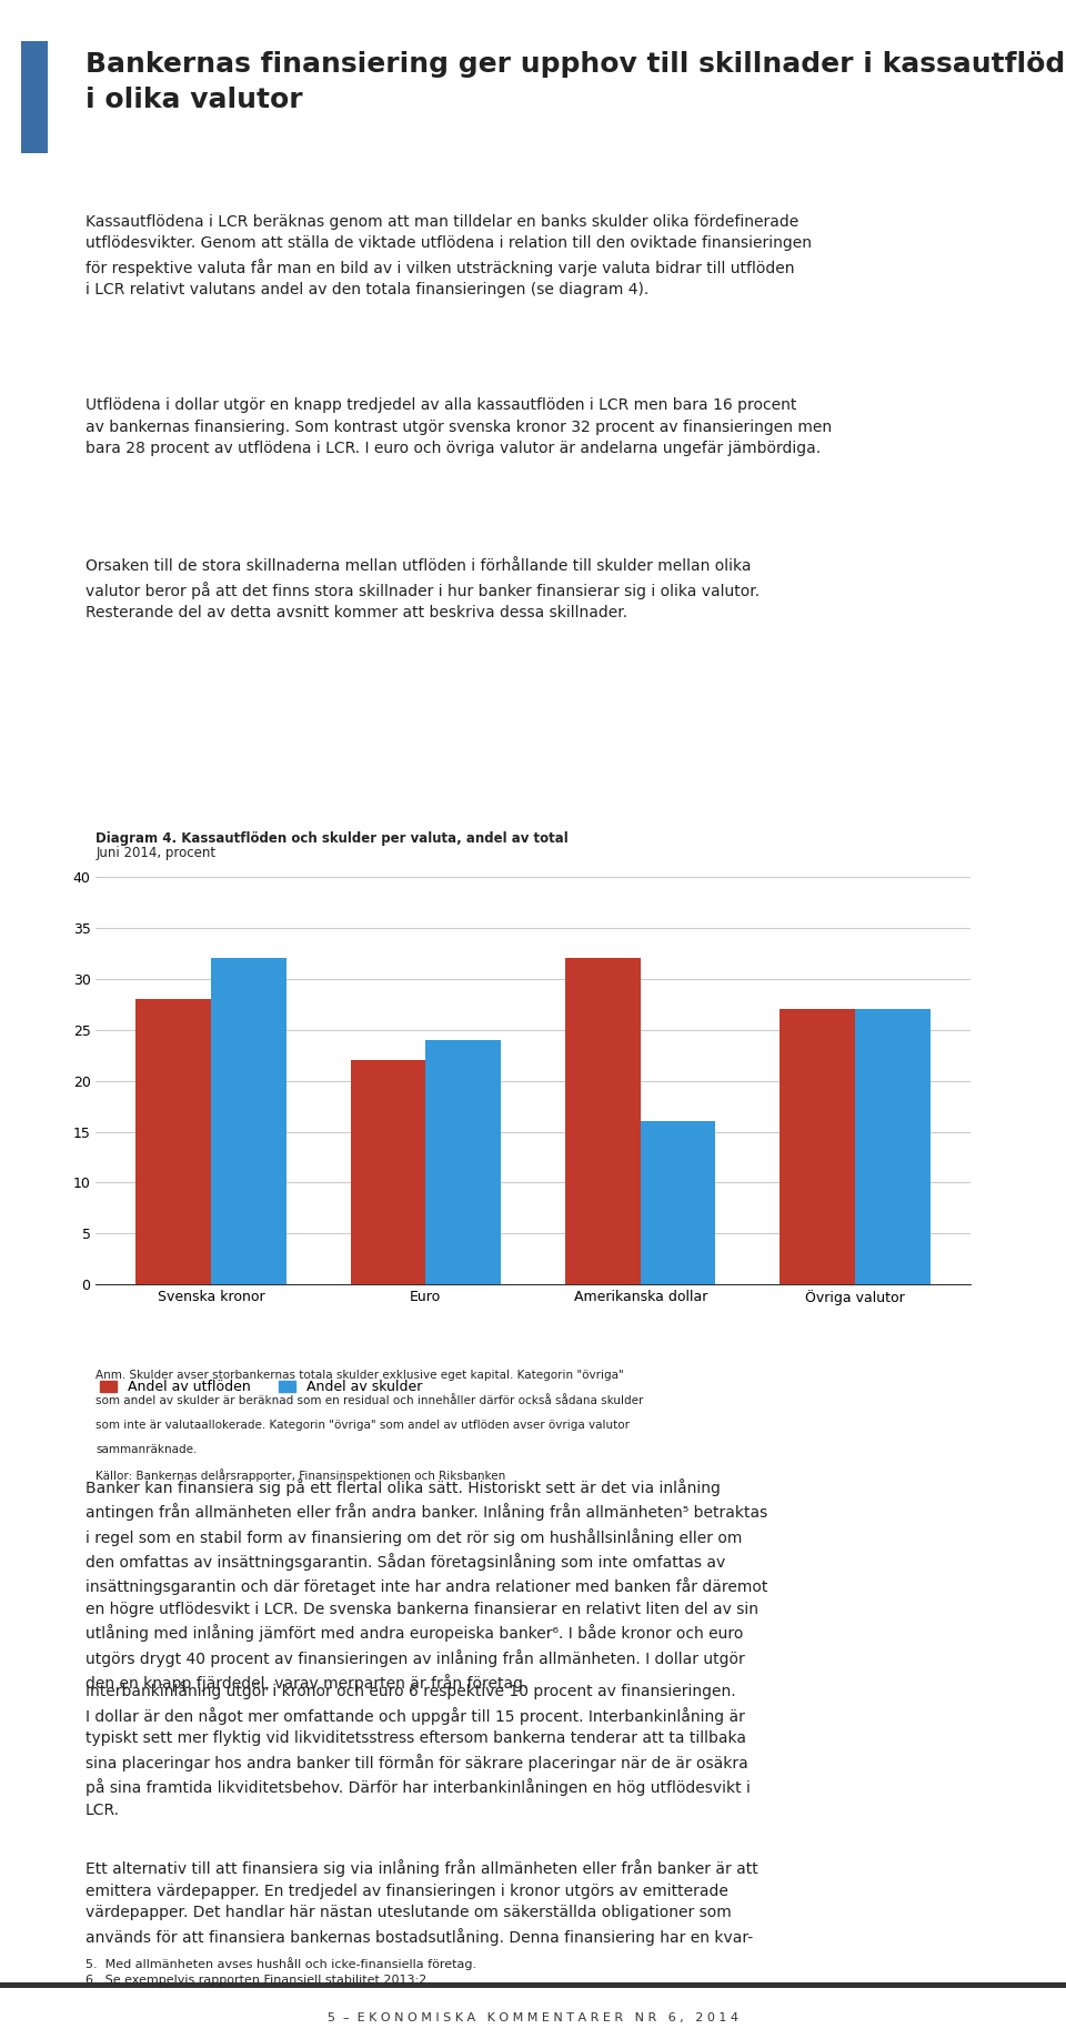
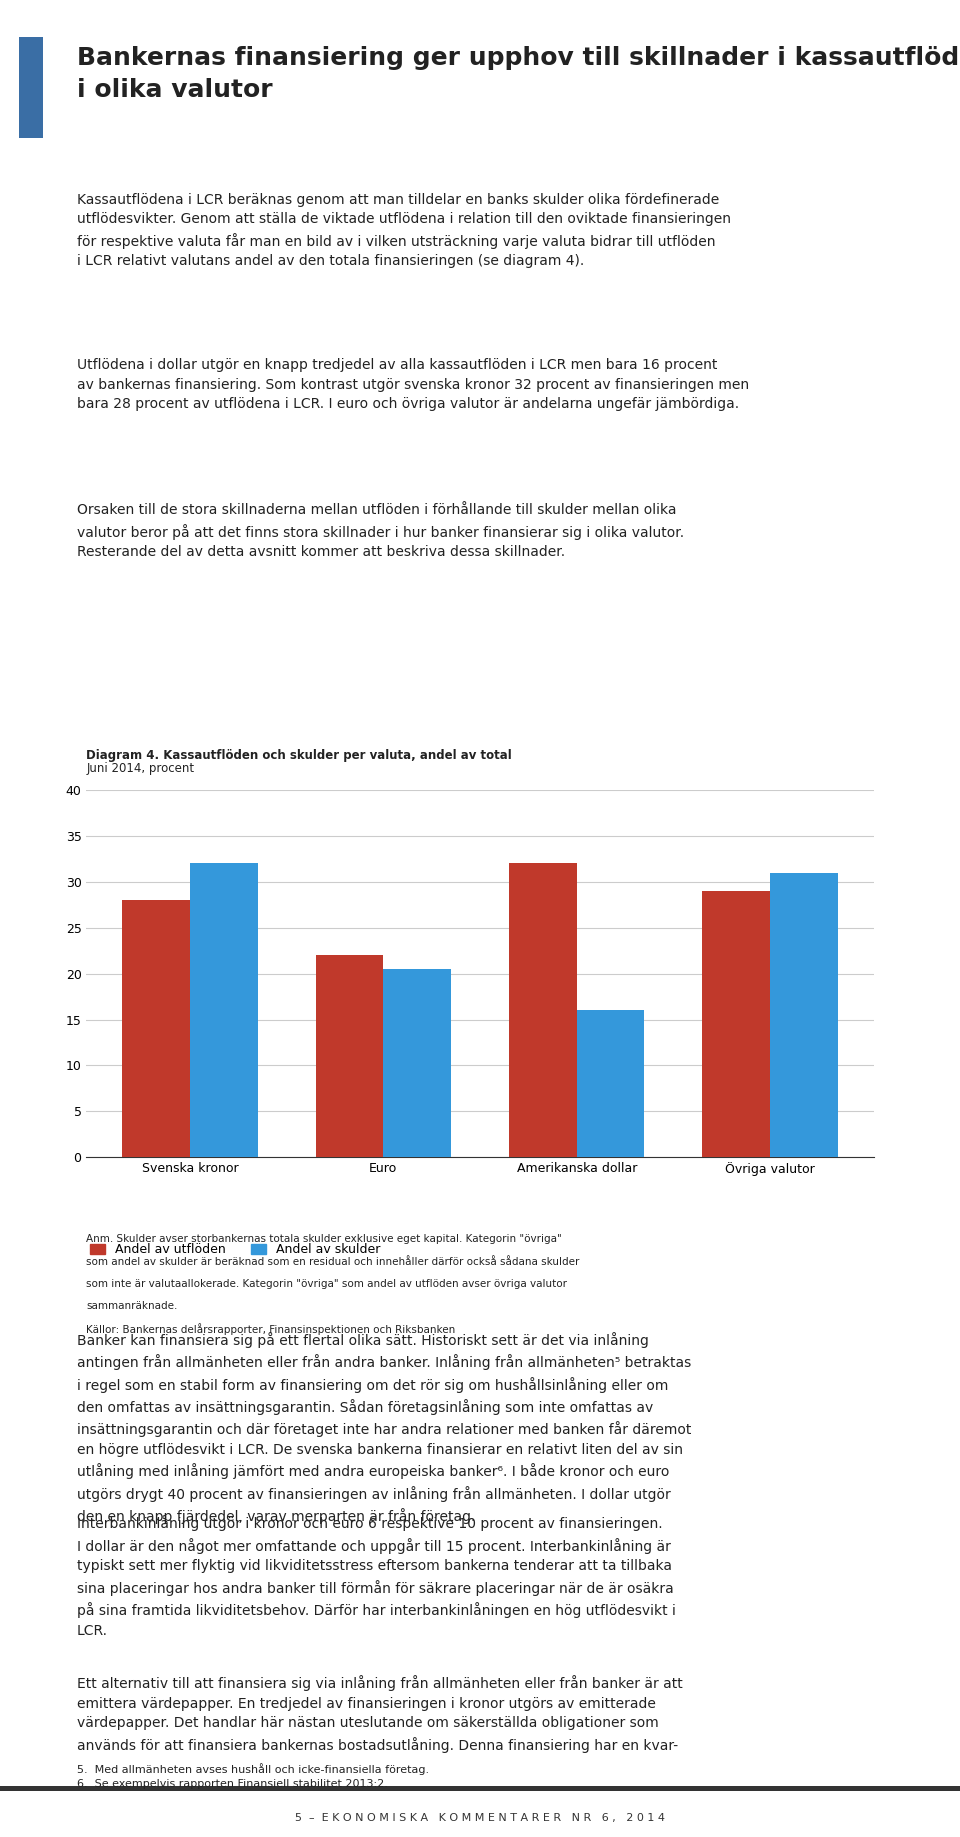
Andel av skulder/Euro: 24.0 -> 20.5
Andel av utflöden/Övriga valutor: 27 -> 29
Andel av skulder/Övriga valutor: 27.0 -> 31.0
